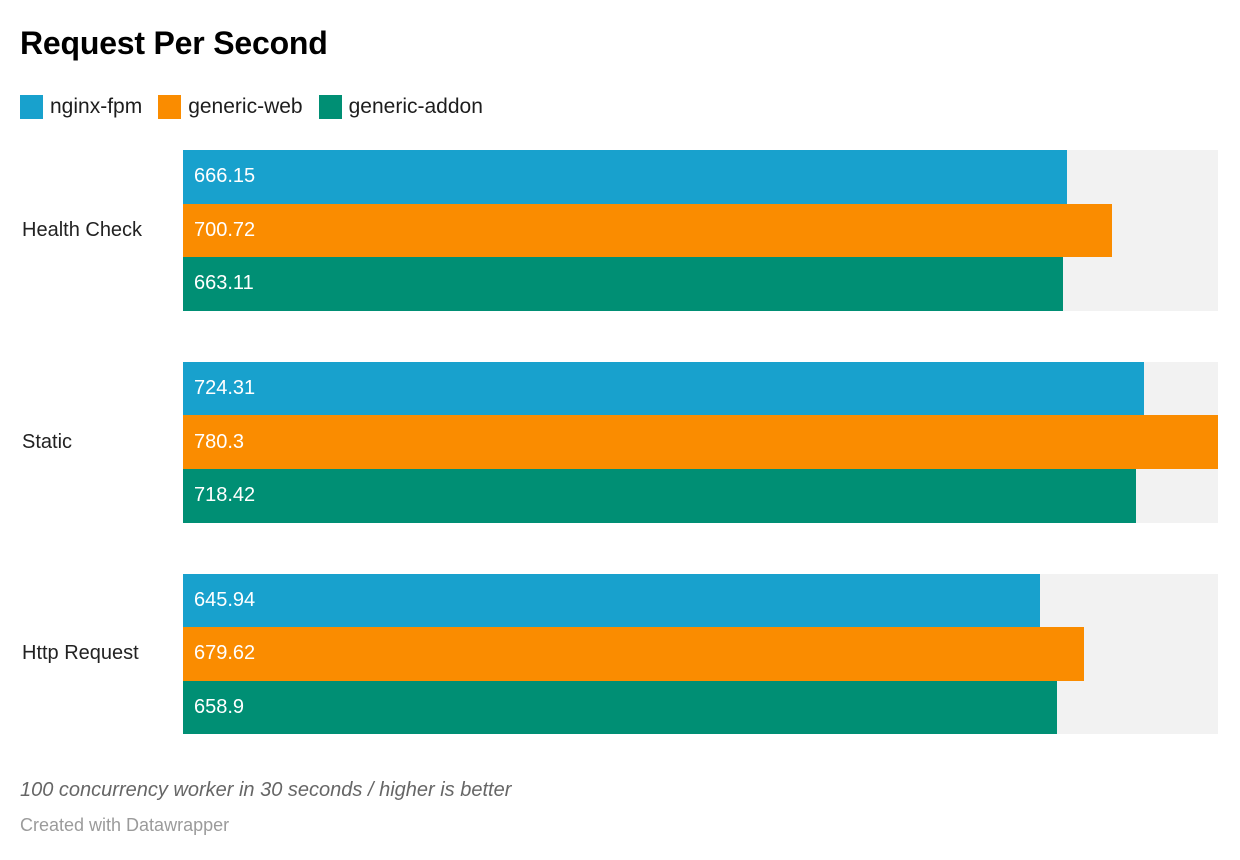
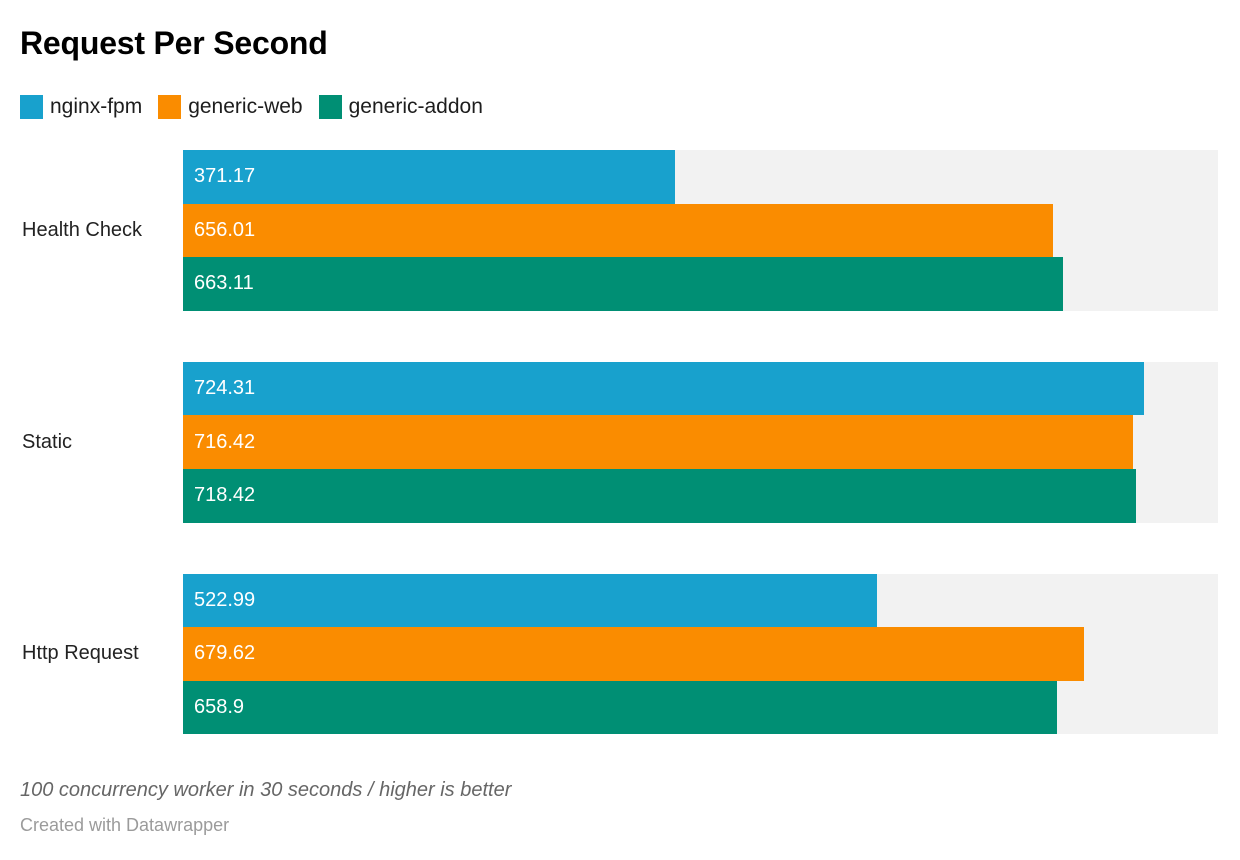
nginx-fpm/Health Check: 666.15 -> 371.17
generic-web/Health Check: 700.72 -> 656.01
generic-web/Static: 780.3 -> 716.42
nginx-fpm/Http Request: 645.94 -> 522.99
